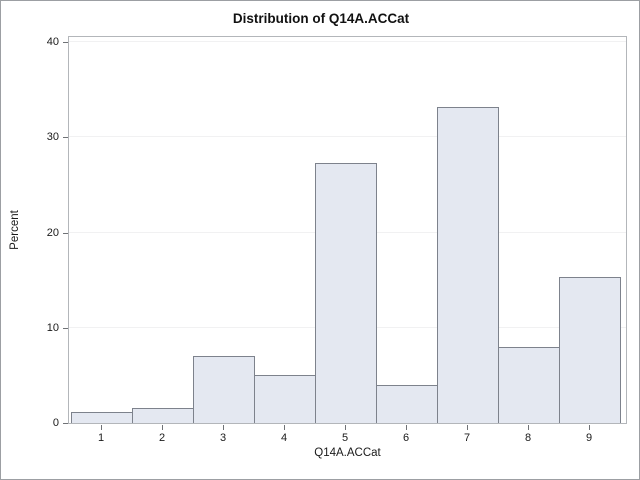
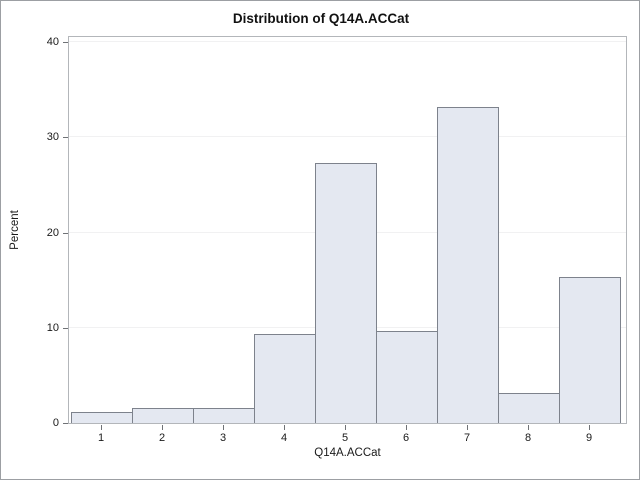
3: 7 -> 2
4: 5 -> 9
6: 4 -> 10
8: 8 -> 3
